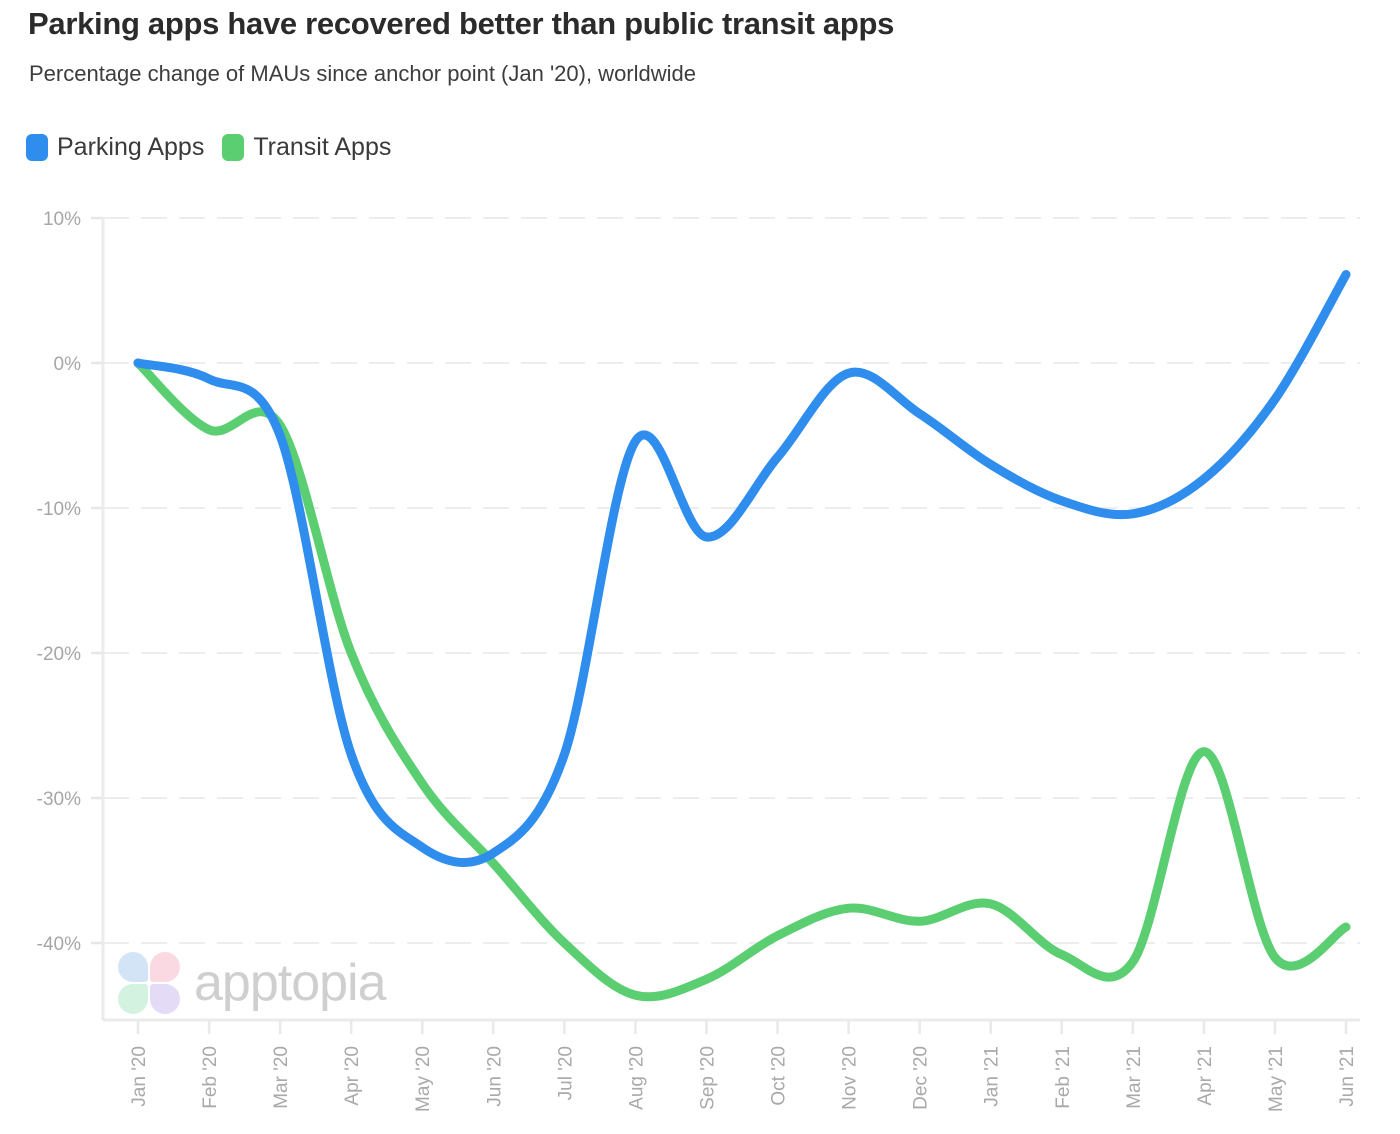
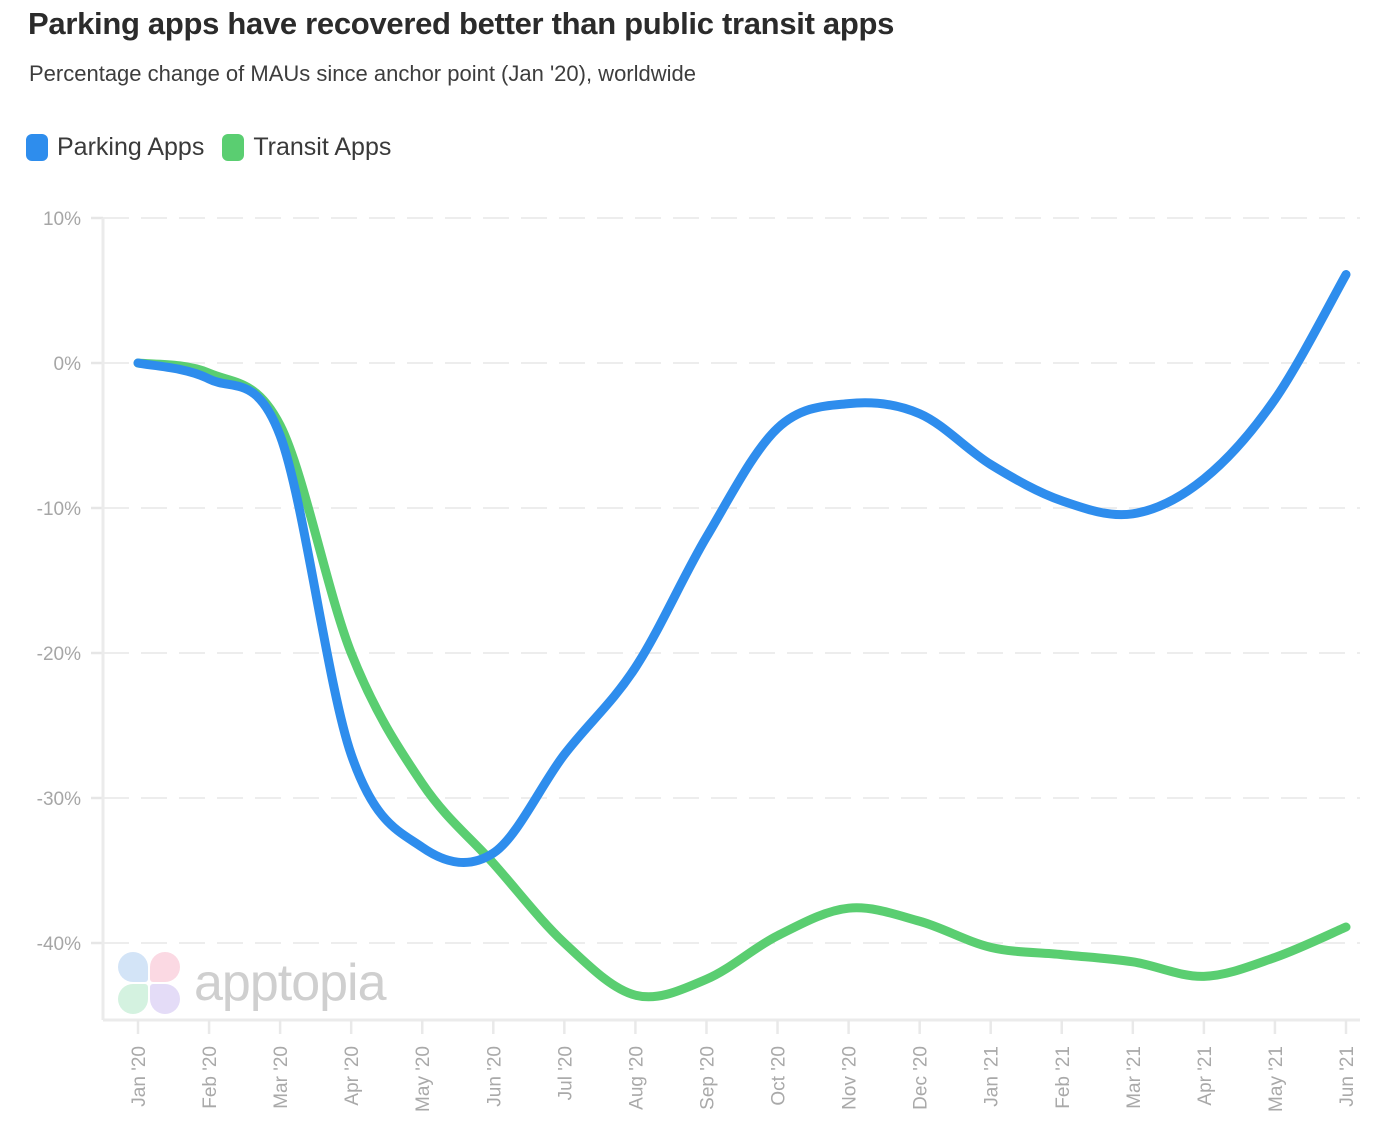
Transit Apps/Feb '20: -4.6% -> -0.7%
Parking Apps/Aug '20: -5.4% -> -21.0%
Parking Apps/Oct '20: -6.5% -> -4.5%
Parking Apps/Nov '20: -0.7% -> -2.8%
Transit Apps/Jan '21: -37.3% -> -40.3%
Transit Apps/Apr '21: -26.8% -> -42.3%
